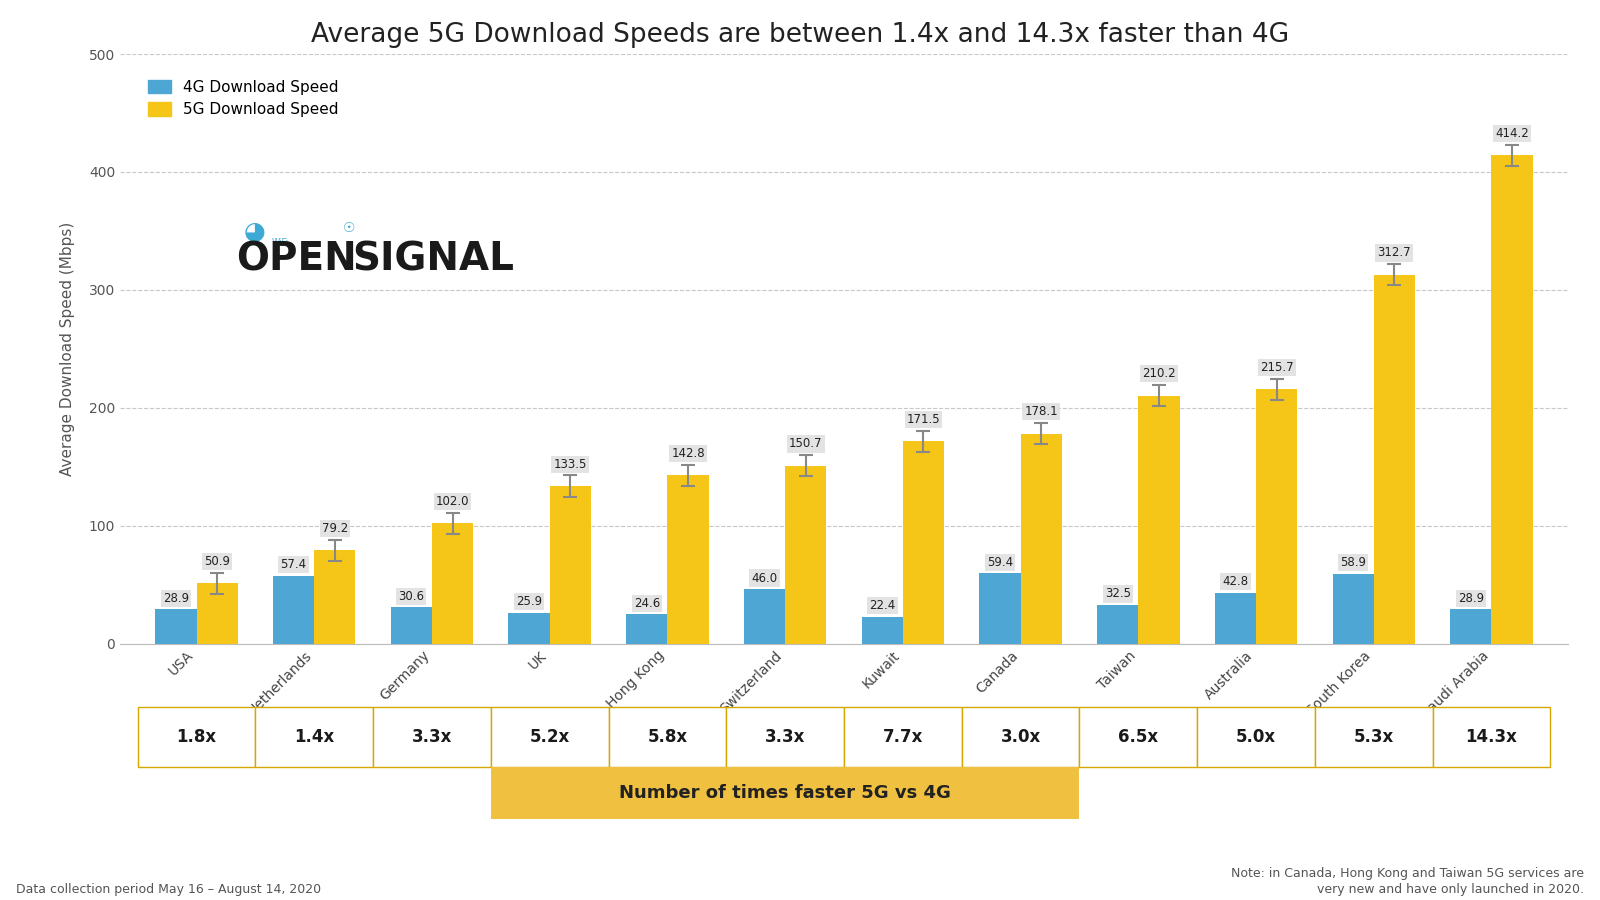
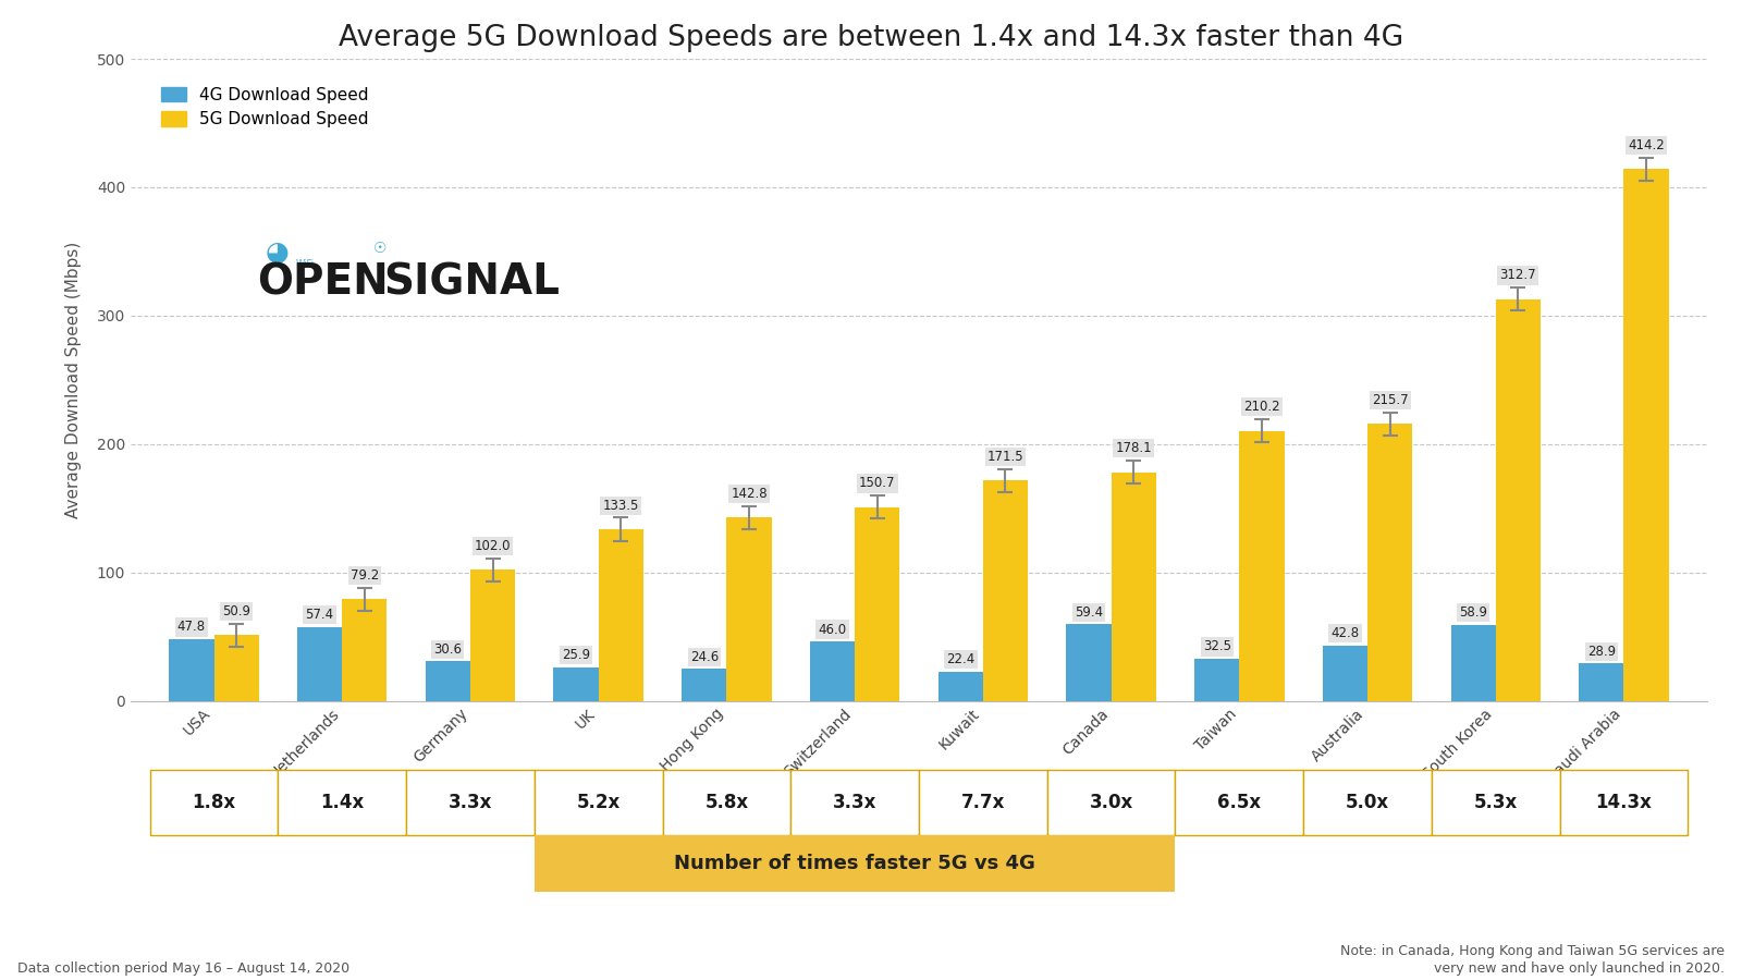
4G Download Speed/USA: 28.9 -> 47.8
